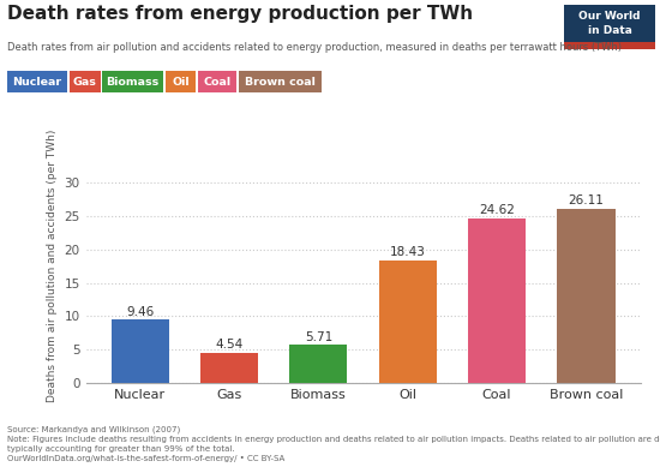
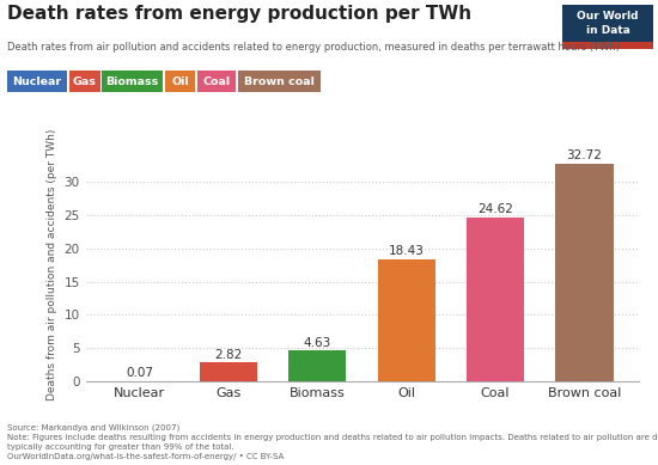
Nuclear: 9.46 -> 0.07
Gas: 4.54 -> 2.82
Biomass: 5.71 -> 4.63
Brown coal: 26.11 -> 32.72
